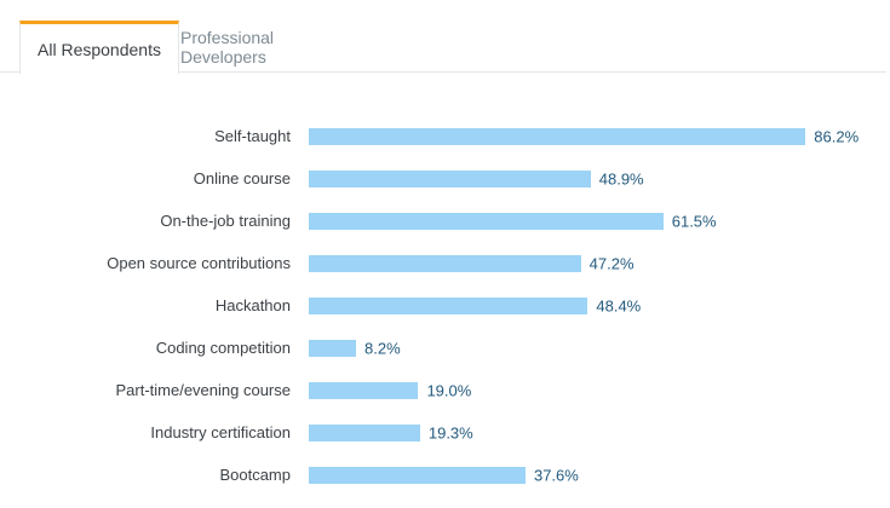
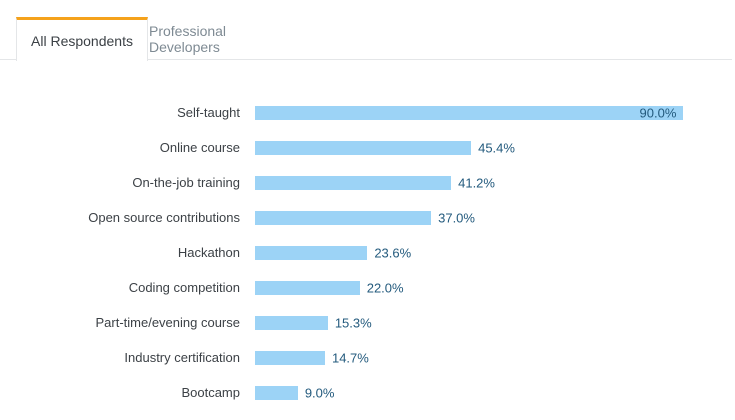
Self-taught: 86.2% -> 90.0%
Online course: 48.9% -> 45.4%
On-the-job training: 61.5% -> 41.2%
Open source contributions: 47.2% -> 37.0%
Hackathon: 48.4% -> 23.6%
Coding competition: 8.2% -> 22.0%
Part-time/evening course: 19.0% -> 15.3%
Industry certification: 19.3% -> 14.7%
Bootcamp: 37.6% -> 9.0%
